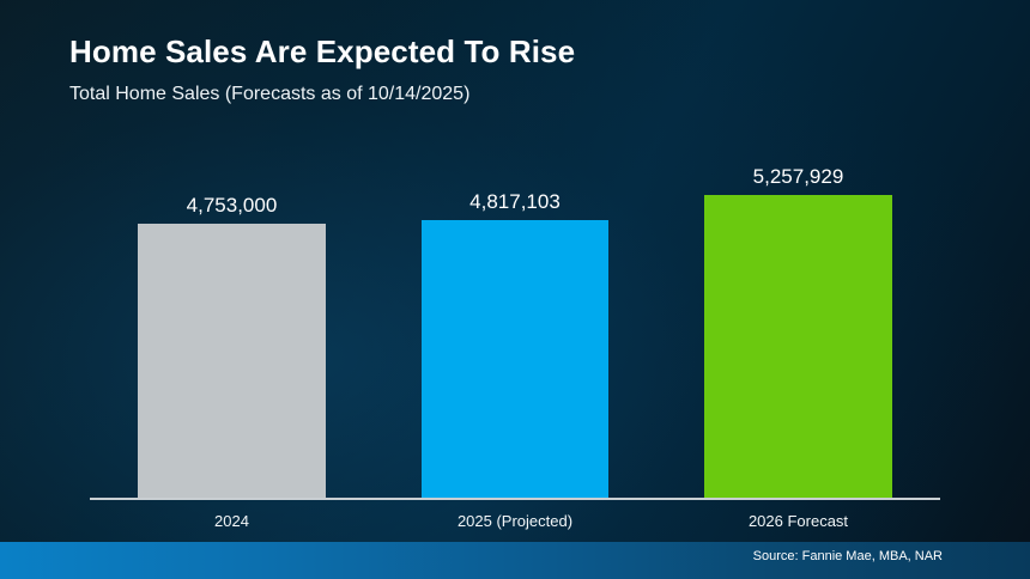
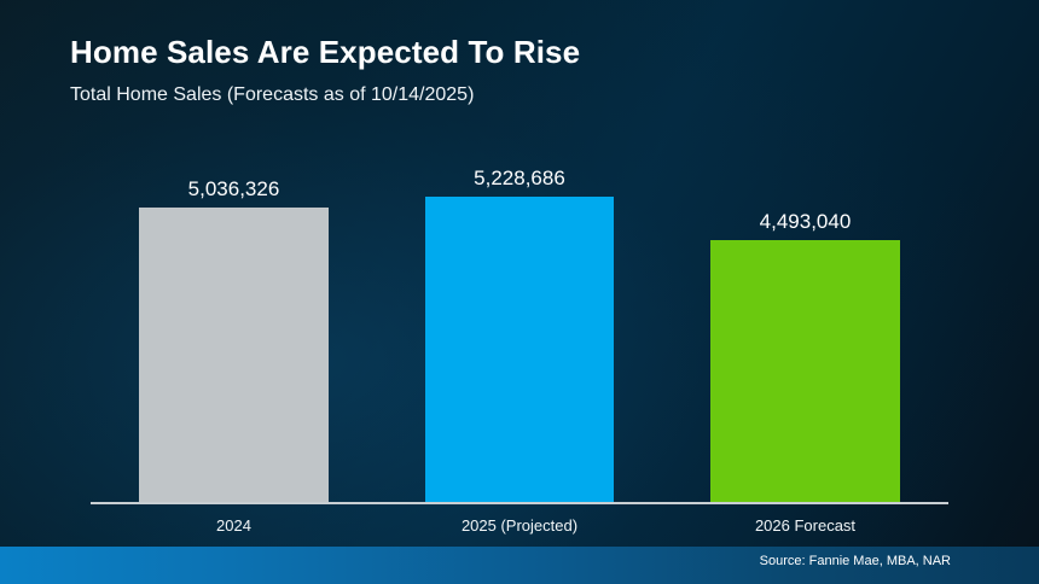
2024: 4,753,000 -> 5,036,326
2025 (Projected): 4,817,103 -> 5,228,686
2026 Forecast: 5,257,929 -> 4,493,040
